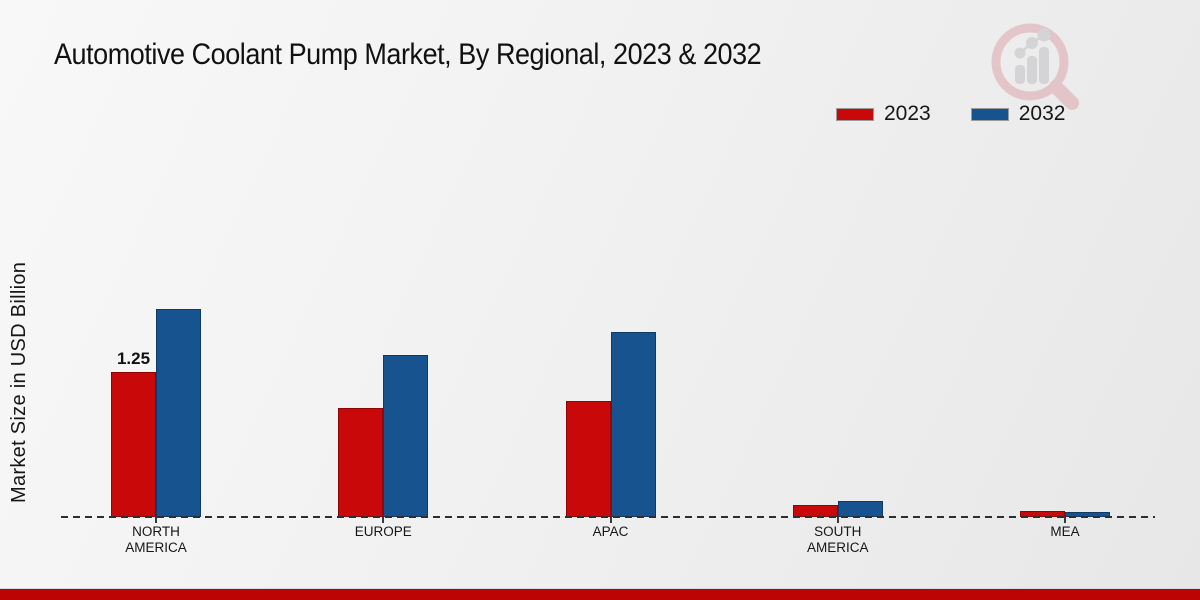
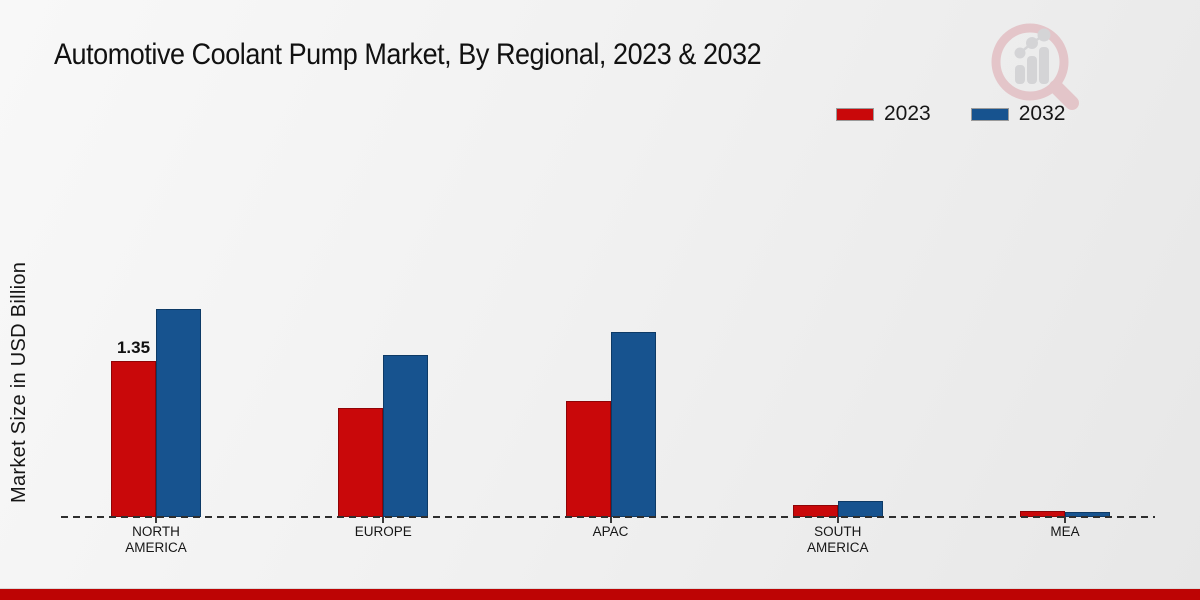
2023/NORTH AMERICA: 1.25 -> 1.35
